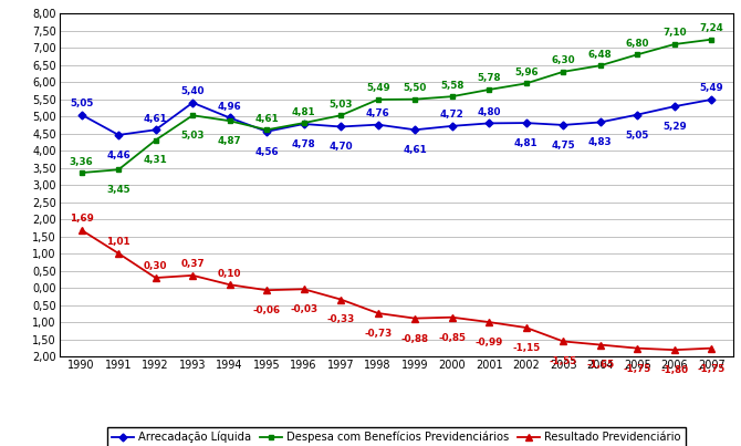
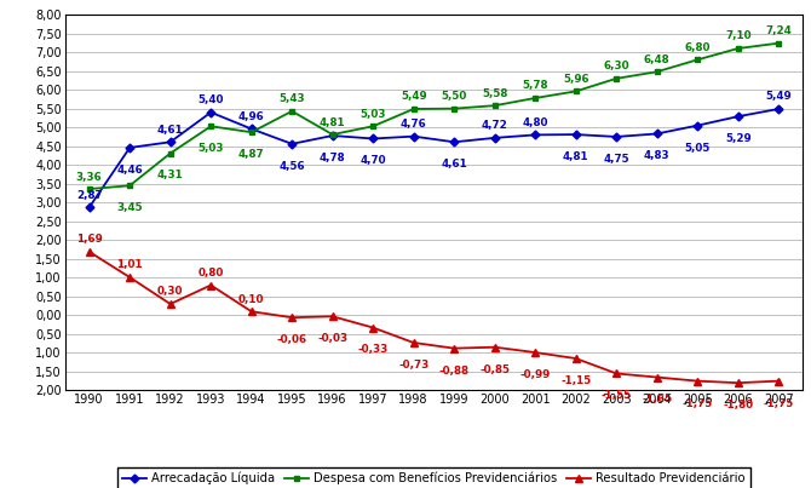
Arrecadação Líquida/1990: 5,05 -> 2,87
Resultado Previdenciário/1993: 0,37 -> 0,80
Despesa com Benefícios Previdenciários/1995: 4,61 -> 5,43
